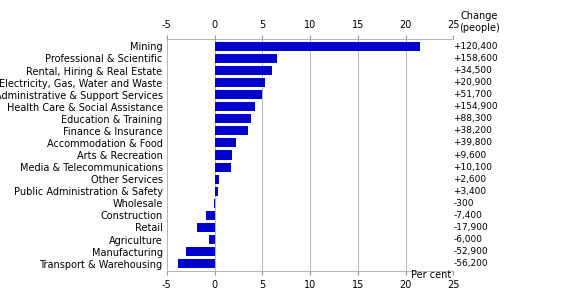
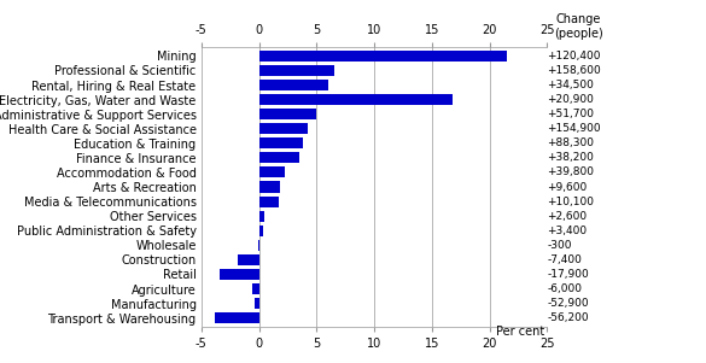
Electricity, Gas, Water and Waste: 5.3 -> 16.8
Construction: -0.9 -> -1.8
Retail: -1.8 -> -3.4
Manufacturing: -3.0 -> -0.4
